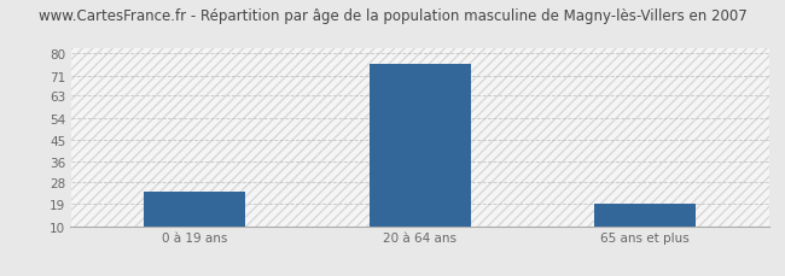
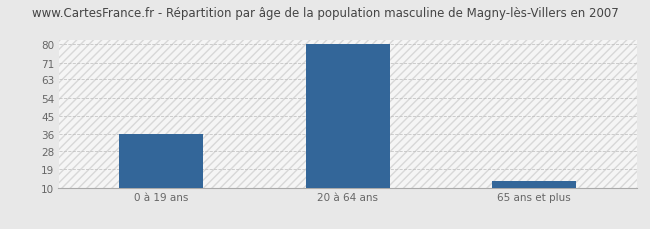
0 à 19 ans: 24 -> 36
20 à 64 ans: 76 -> 80
65 ans et plus: 19 -> 13
